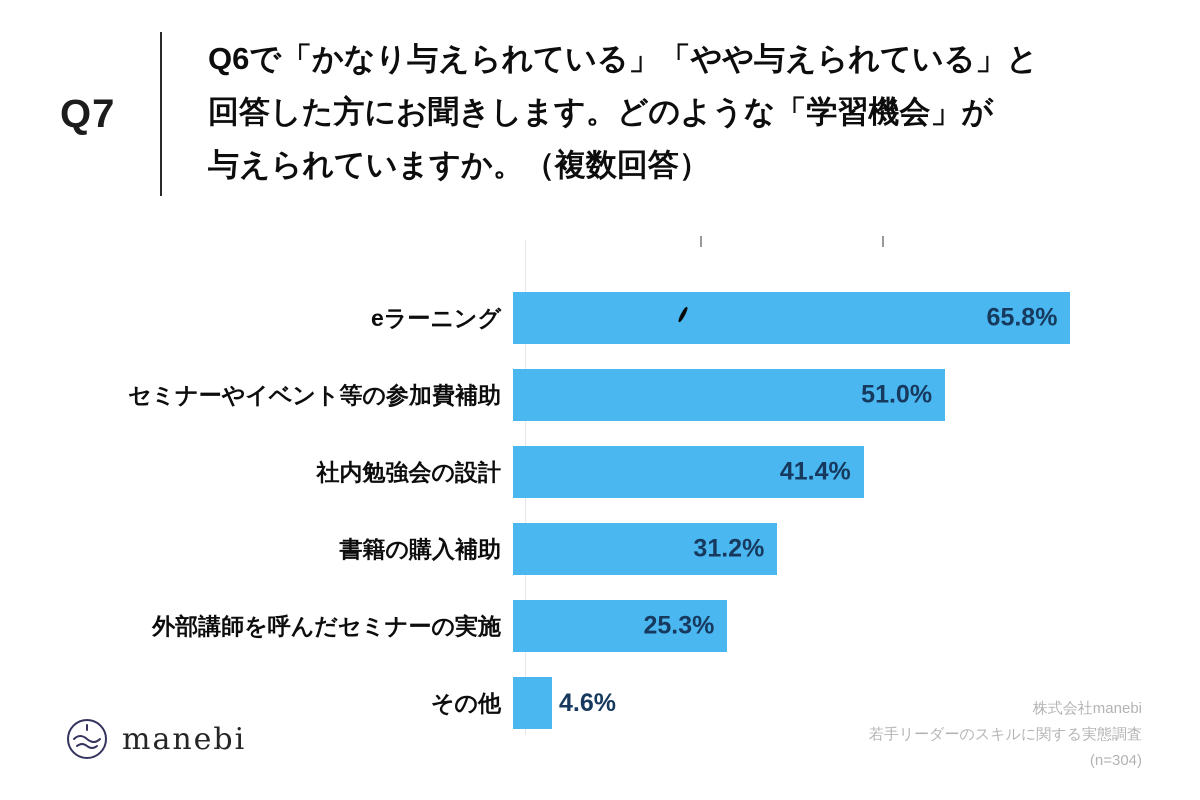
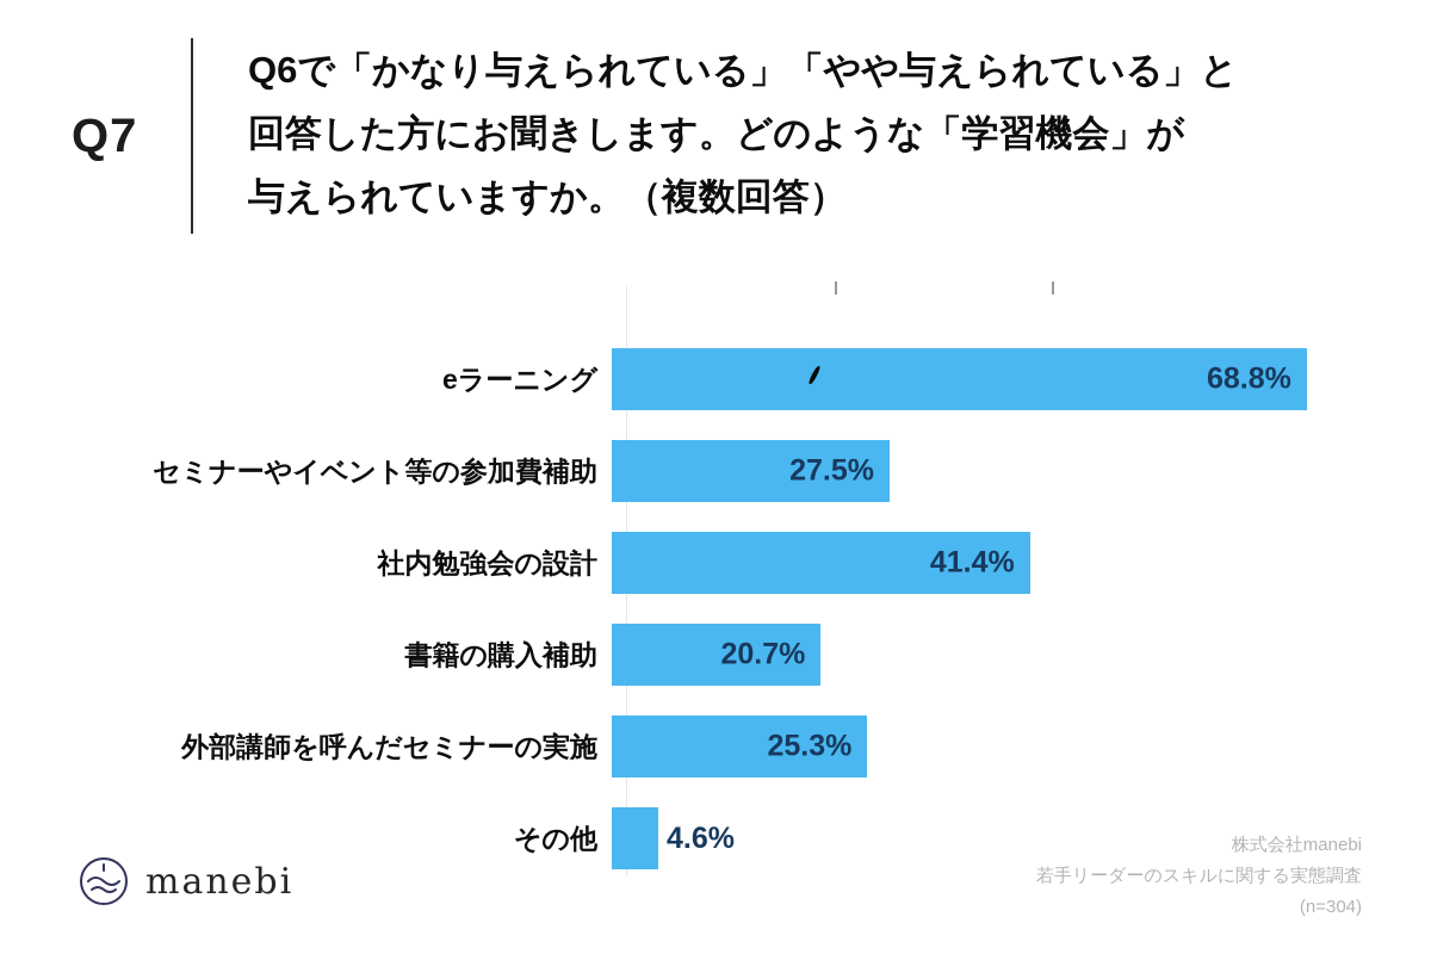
eラーニング: 65.8% -> 68.8%
セミナーやイベント等の参加費補助: 51.0% -> 27.5%
書籍の購入補助: 31.2% -> 20.7%
